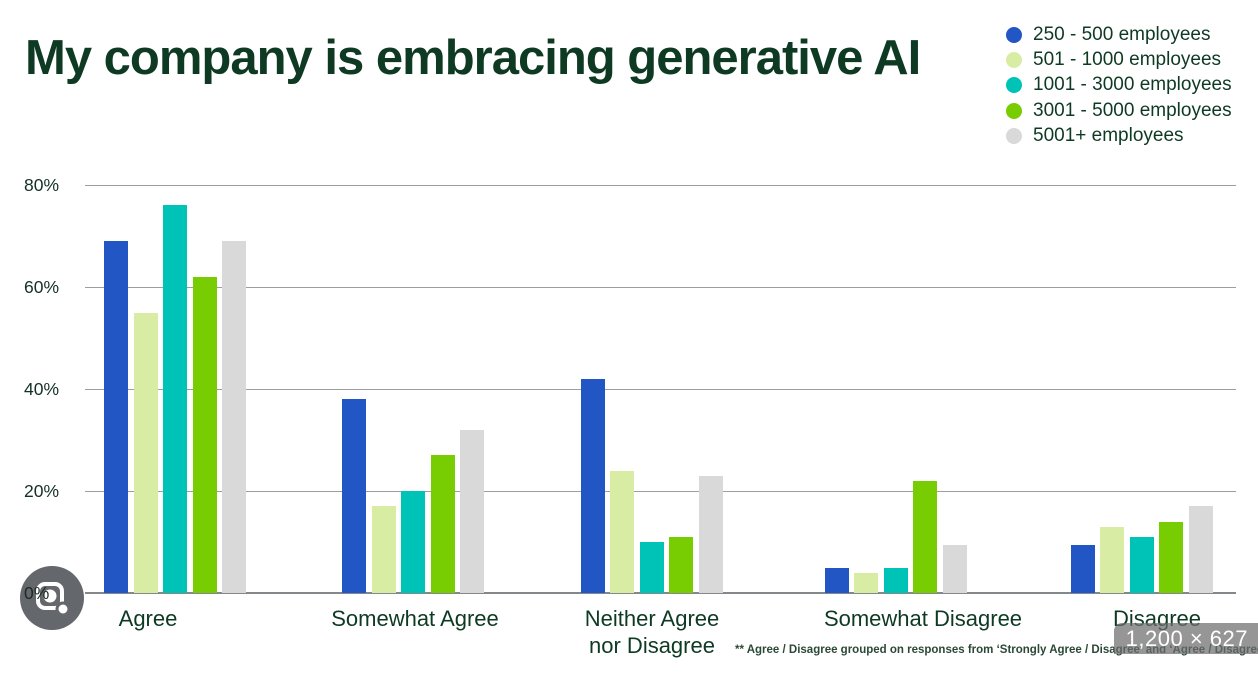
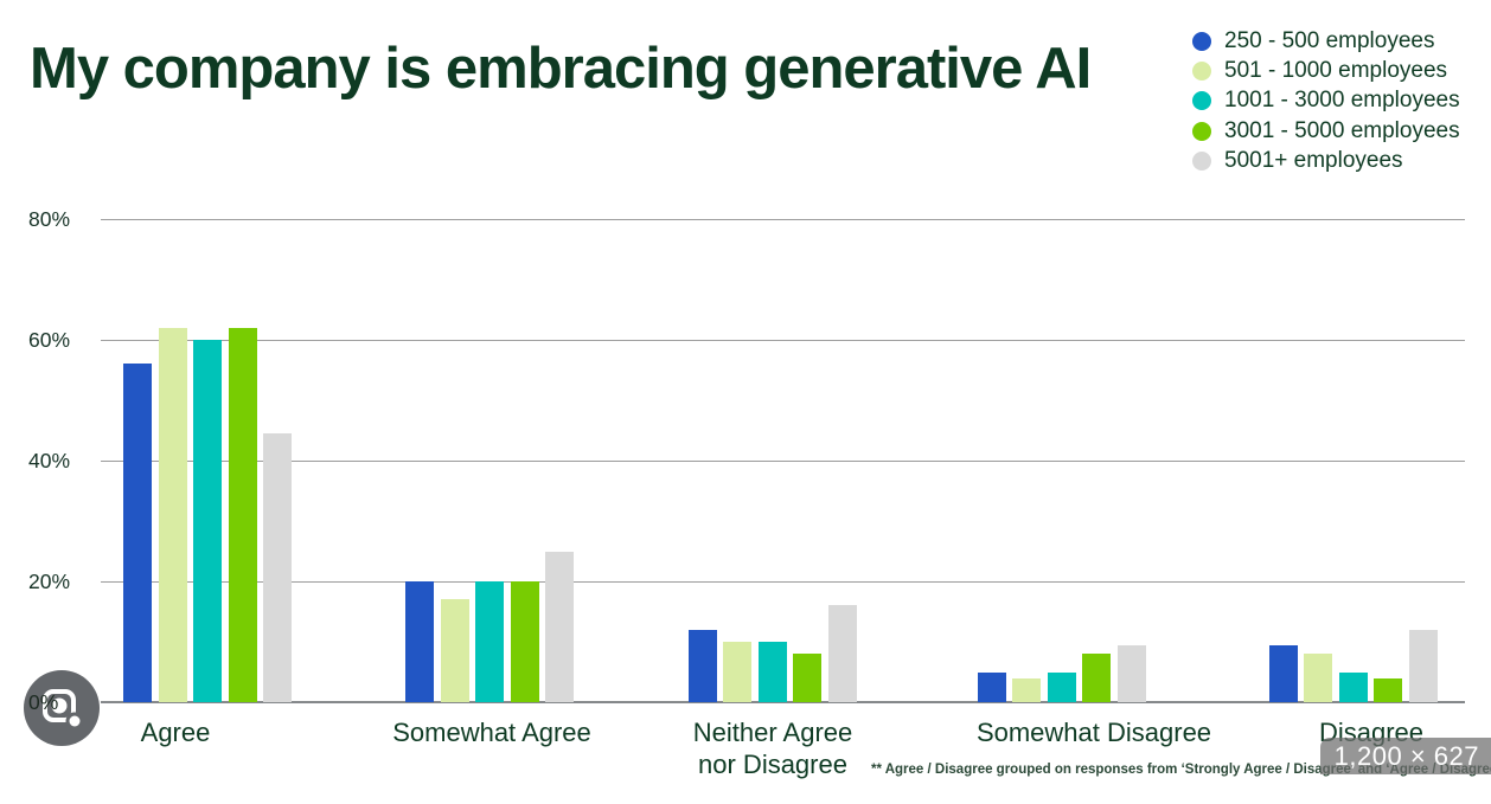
250 - 500 employees/Agree: 69% -> 56%
501 - 1000 employees/Agree: 55% -> 62%
1001 - 3000 employees/Agree: 76% -> 60%
5001+ employees/Agree: 69% -> 44%
250 - 500 employees/Somewhat Agree: 38% -> 20%
3001 - 5000 employees/Somewhat Agree: 27% -> 20%
5001+ employees/Somewhat Agree: 32% -> 25%
250 - 500 employees/Neither Agree nor Disagree: 42% -> 12%
501 - 1000 employees/Neither Agree nor Disagree: 24% -> 10%
3001 - 5000 employees/Neither Agree nor Disagree: 11% -> 8%
5001+ employees/Neither Agree nor Disagree: 23% -> 16%
3001 - 5000 employees/Somewhat Disagree: 22% -> 8%
501 - 1000 employees/Disagree: 13% -> 8%
1001 - 3000 employees/Disagree: 11% -> 5%
3001 - 5000 employees/Disagree: 14% -> 4%
5001+ employees/Disagree: 17% -> 12%
